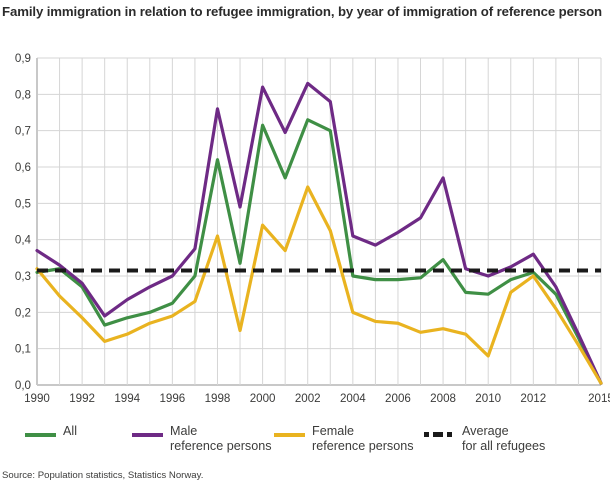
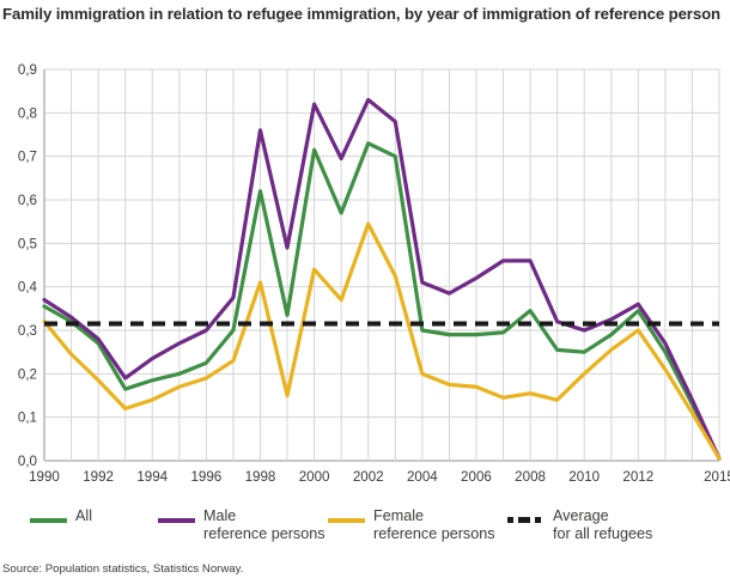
All/1990: 0,31 -> 0,35
Male reference persons/2008: 0,57 -> 0,46
Female reference persons/2010: 0,08 -> 0,20
All/2012: 0,31 -> 0,34
